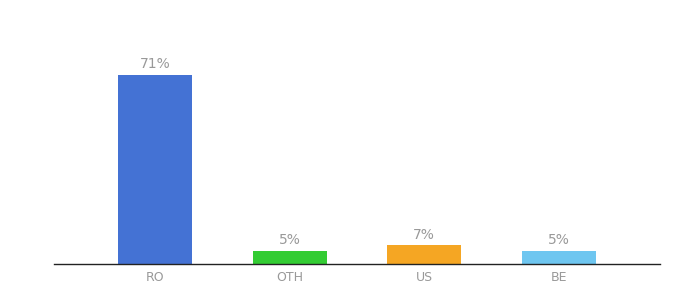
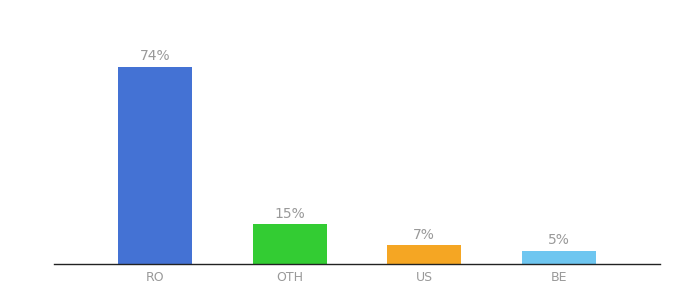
RO: 71% -> 74%
OTH: 5% -> 15%
